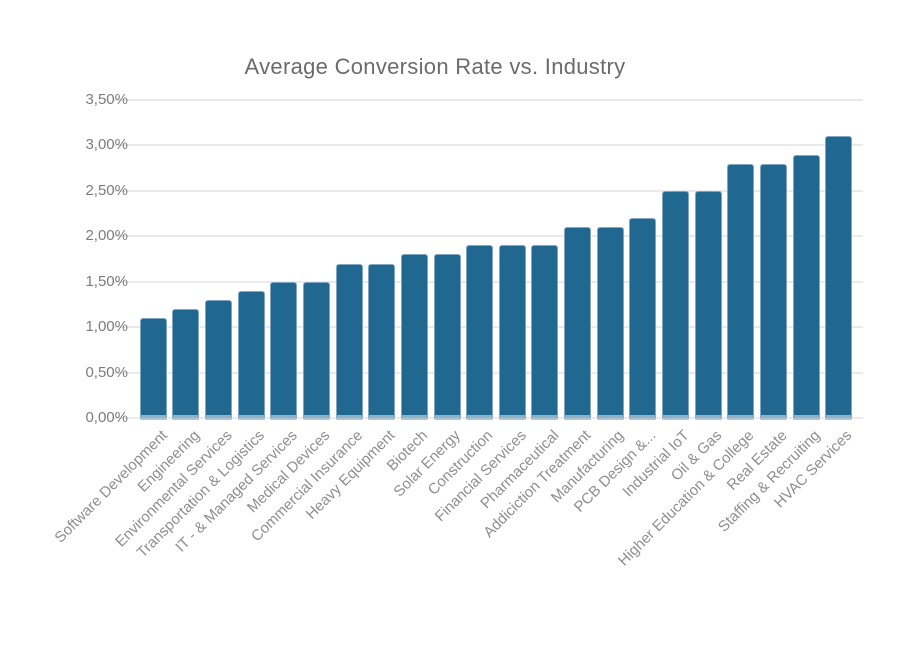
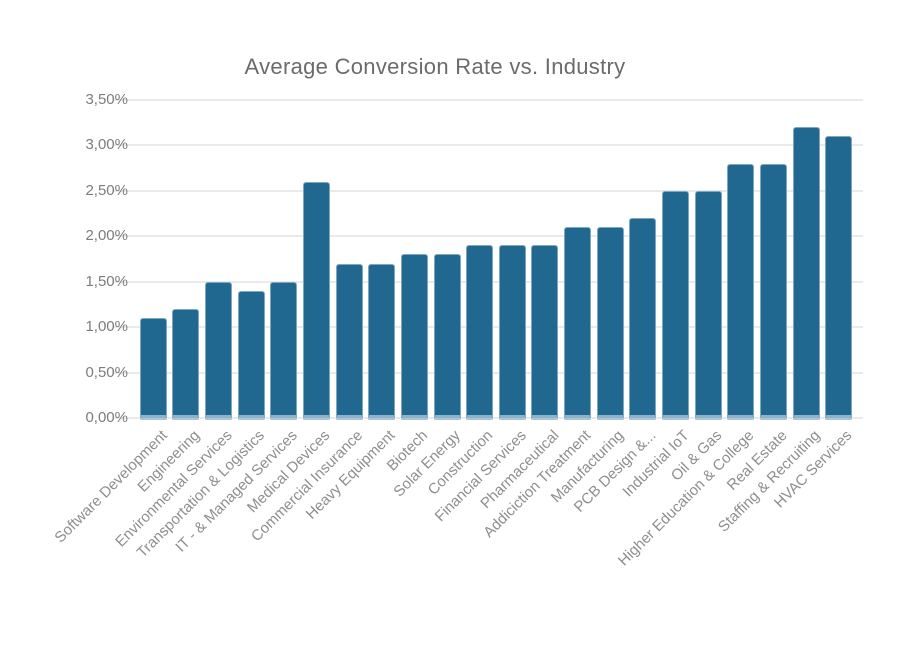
Environmental Services: 1,3% -> 1,5%
Medical Devices: 1,5% -> 2,6%
Staffing & Recruiting: 2,9% -> 3,2%
